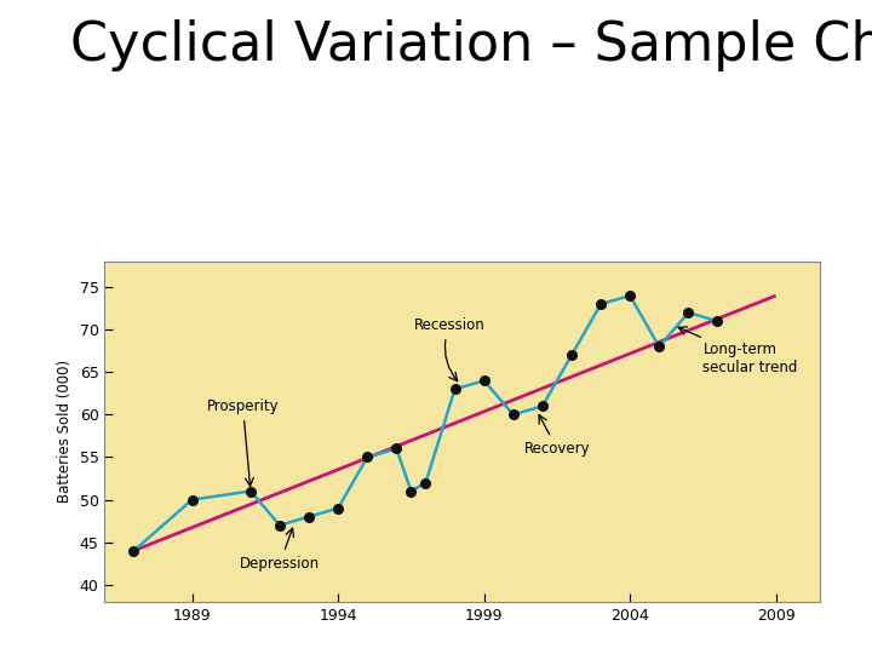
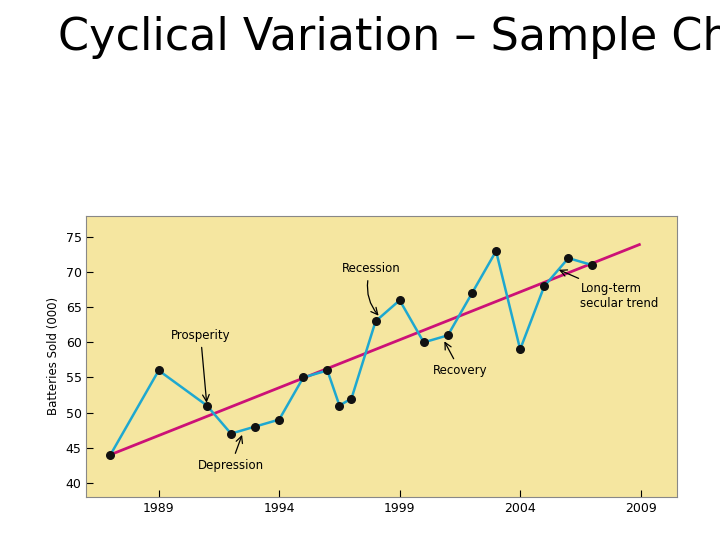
1989: 50 -> 56
1999: 64 -> 66
2004: 74 -> 59
